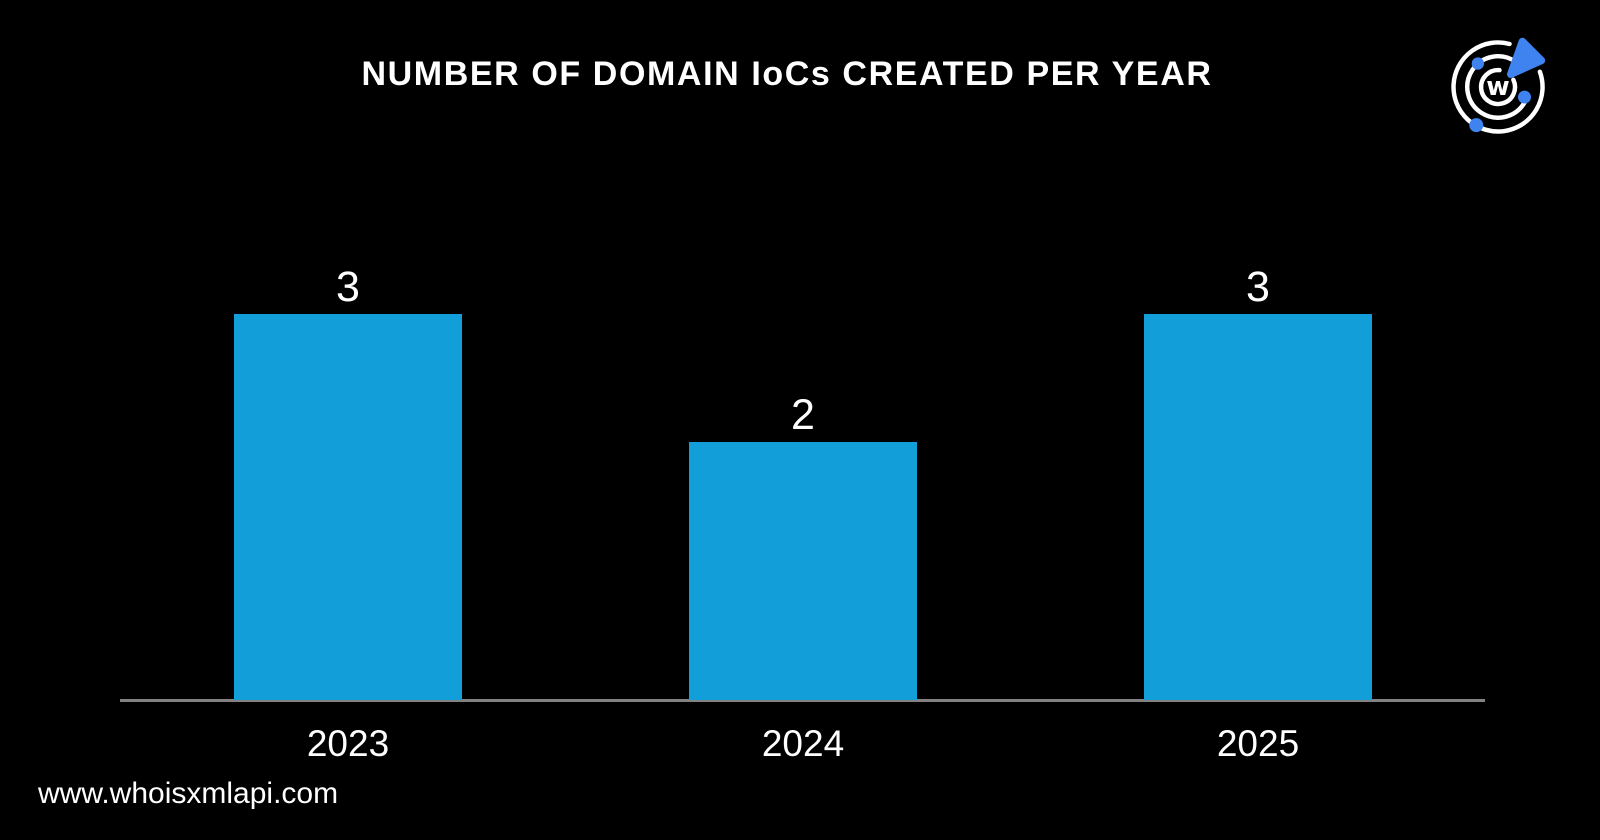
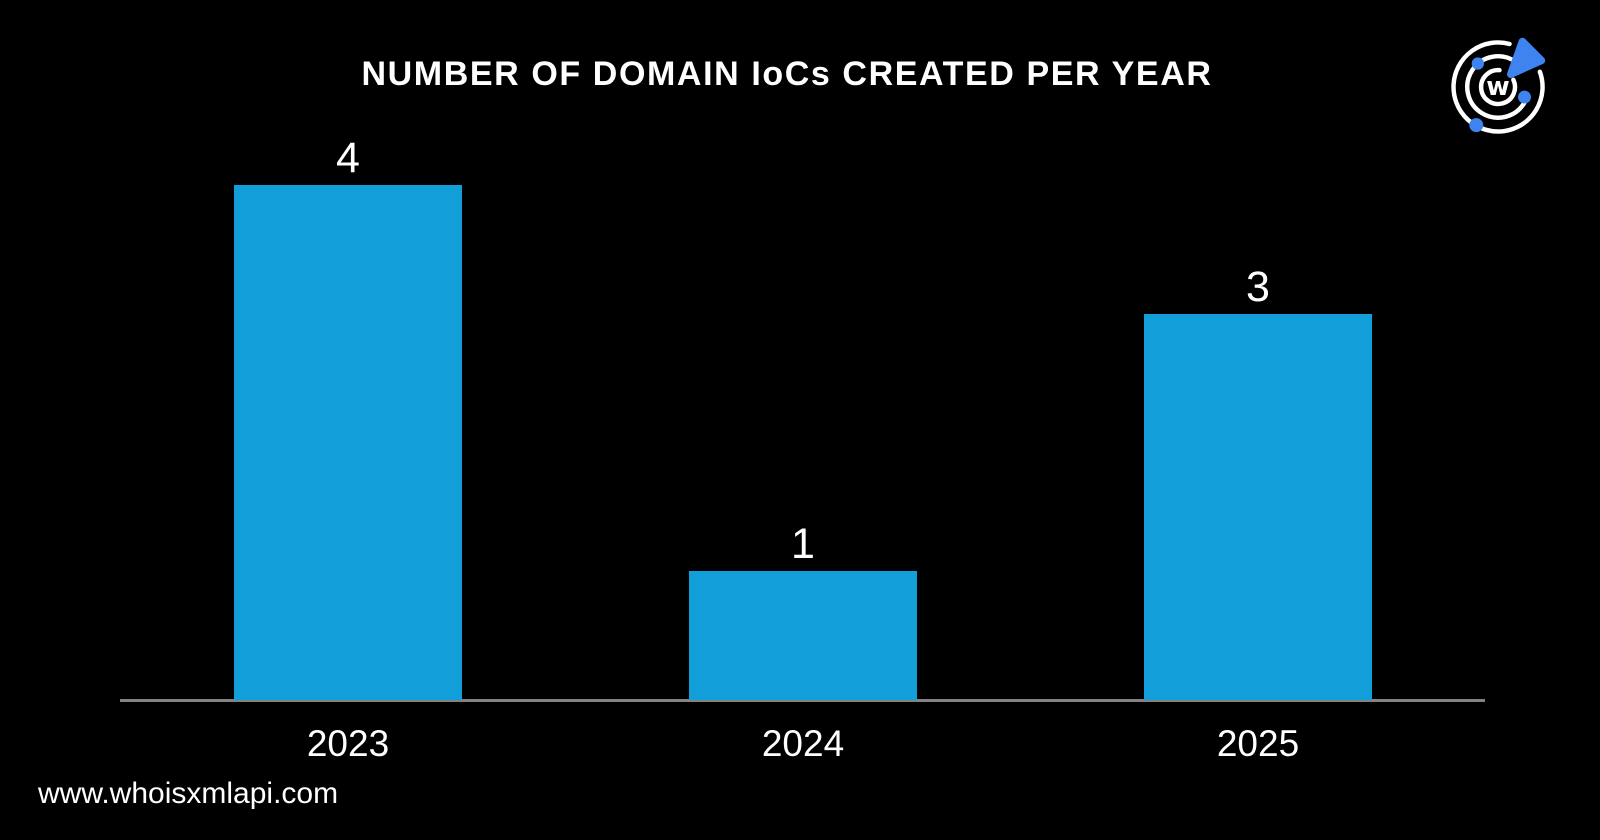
2023: 3 -> 4
2024: 2 -> 1
